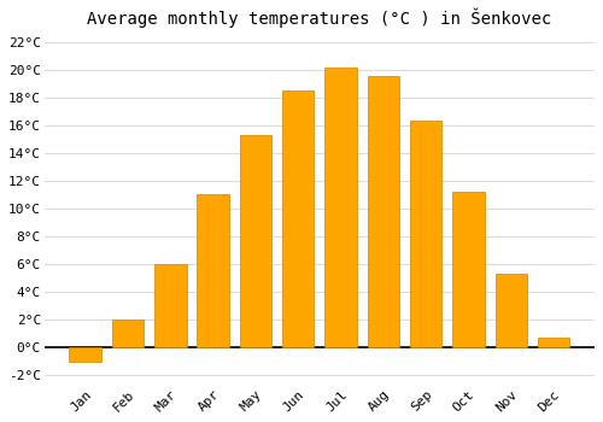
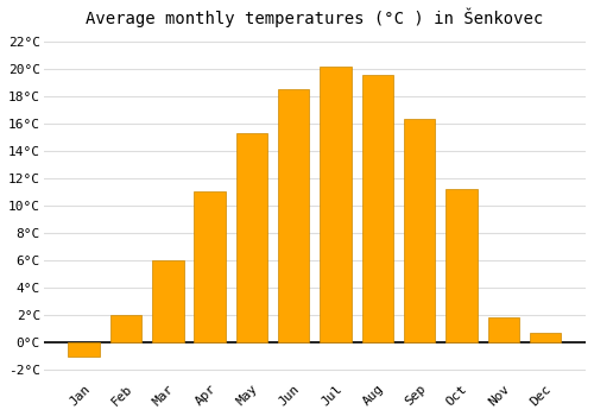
Nov: 5.3°C -> 1.8°C
